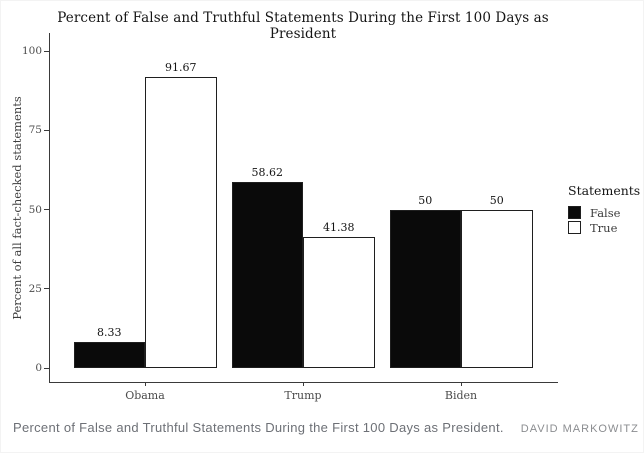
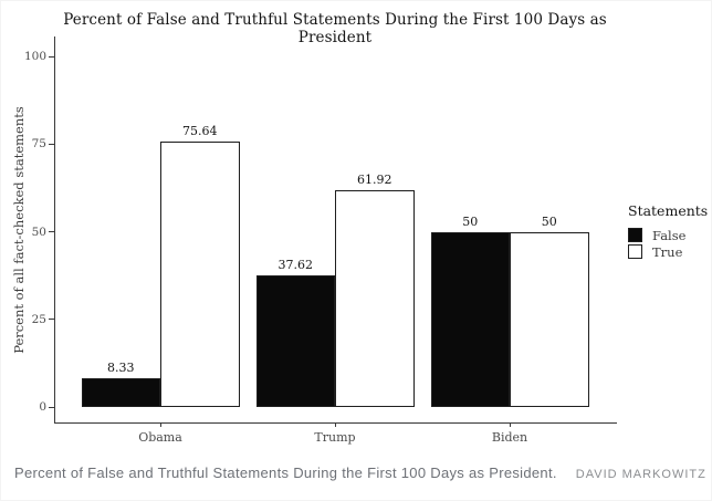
True/Obama: 91.67 -> 75.64
False/Trump: 58.62 -> 37.62
True/Trump: 41.38 -> 61.92
